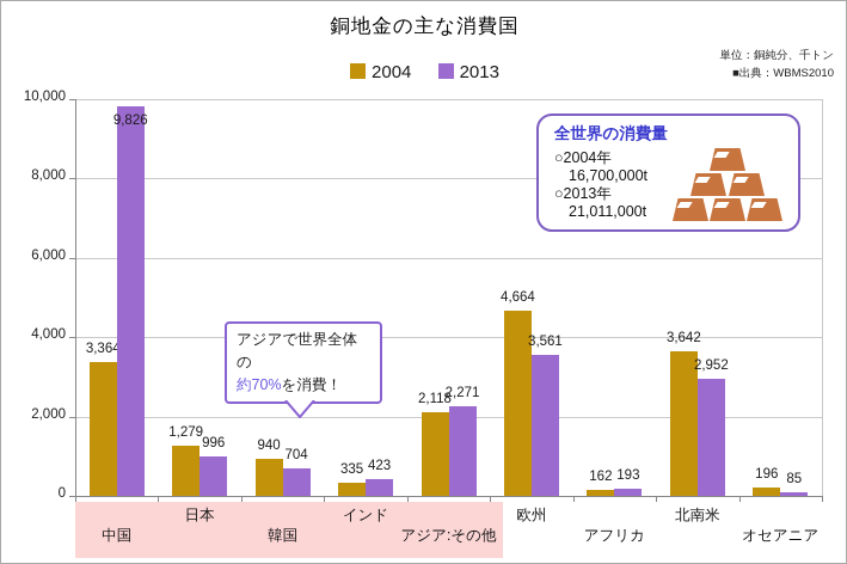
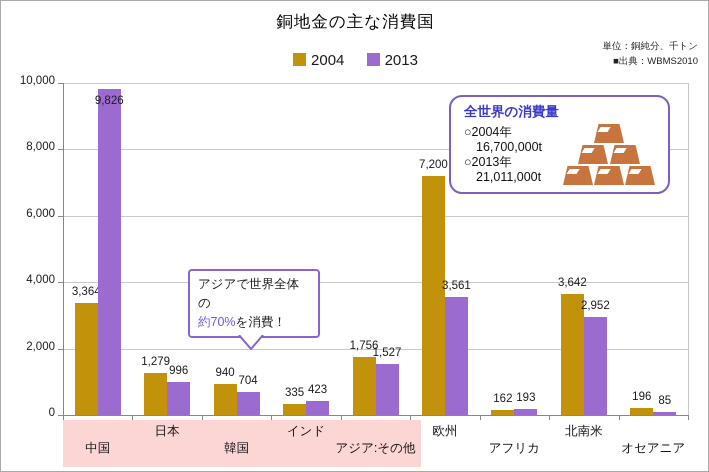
2004/アジア:その他: 2,118 -> 1,756
2013/アジア:その他: 2,271 -> 1,527
2004/欧州: 4,664 -> 7,200
